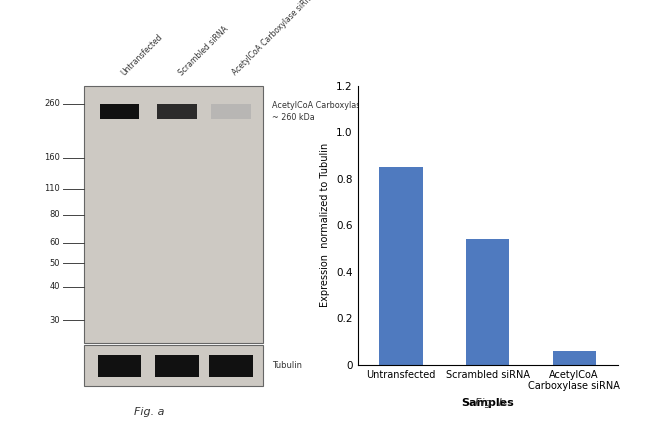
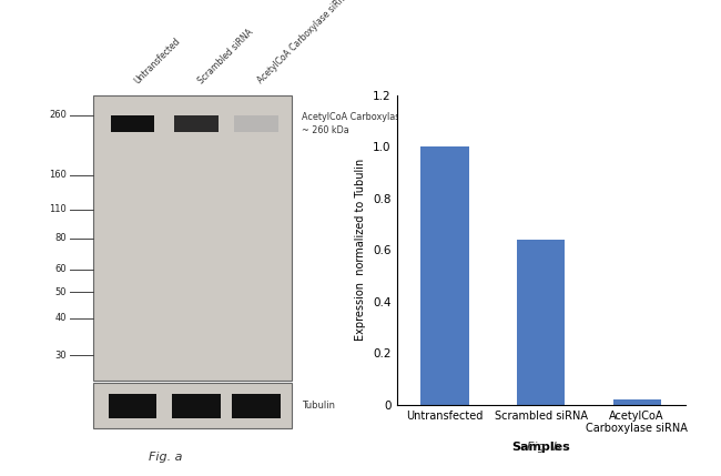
Untransfected: 0.85 -> 1.00
Scrambled siRNA: 0.54 -> 0.64
AcetylCoA Carboxylase siRNA: 0.06 -> 0.02
